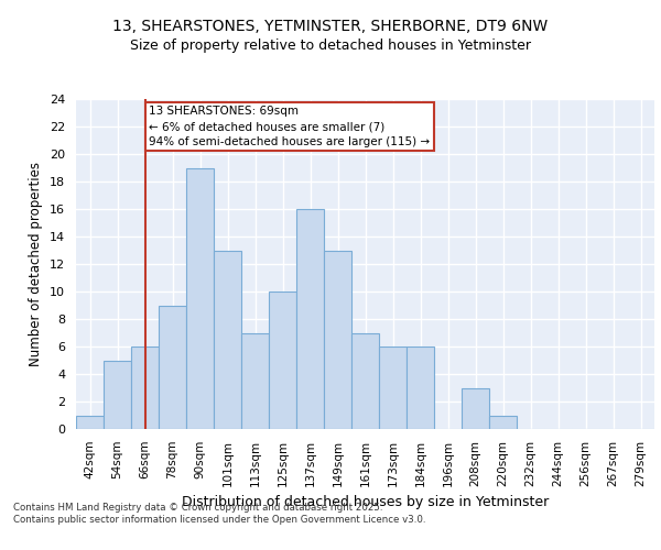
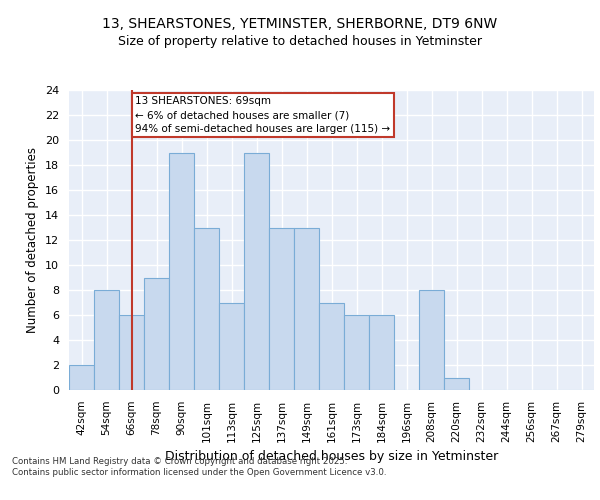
42sqm: 1 -> 2
54sqm: 5 -> 8
125sqm: 10 -> 19
137sqm: 16 -> 13
208sqm: 3 -> 8
